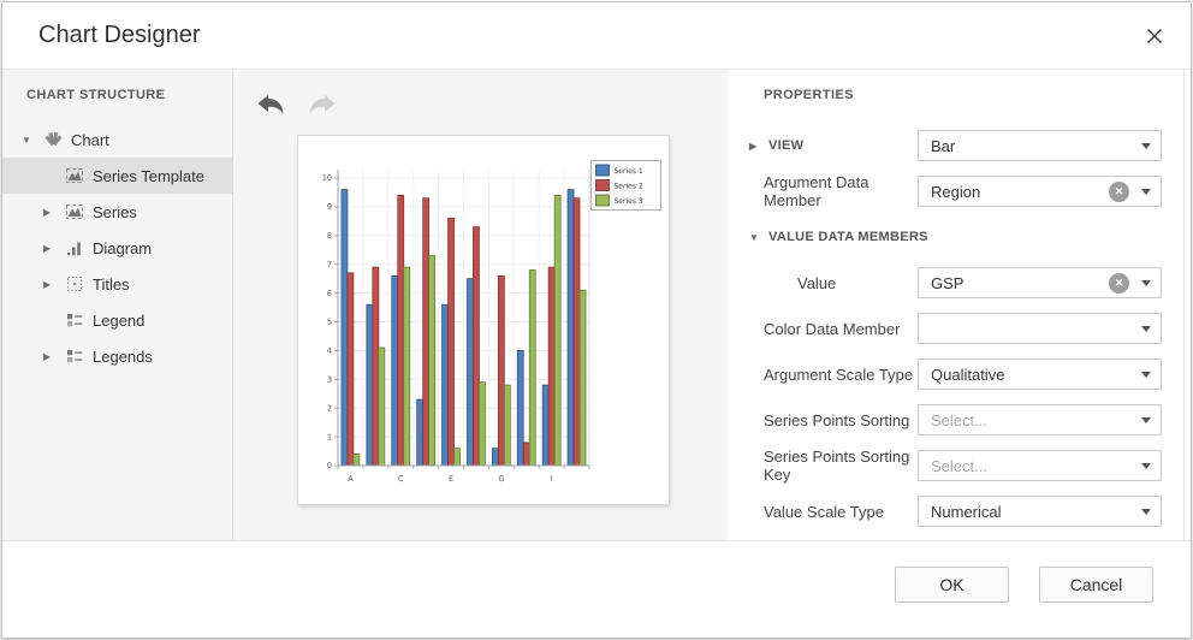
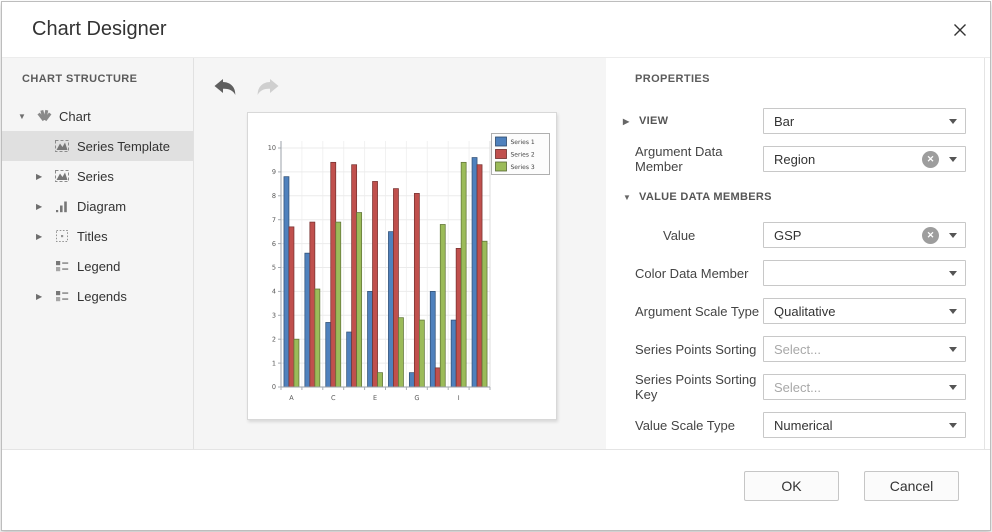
Series 1/A: 9.6 -> 8.8
Series 3/A: 0.4 -> 2.0
Series 1/C: 6.6 -> 2.7
Series 1/E: 5.6 -> 4.0
Series 2/G: 6.6 -> 8.1
Series 2/I: 6.9 -> 5.8
